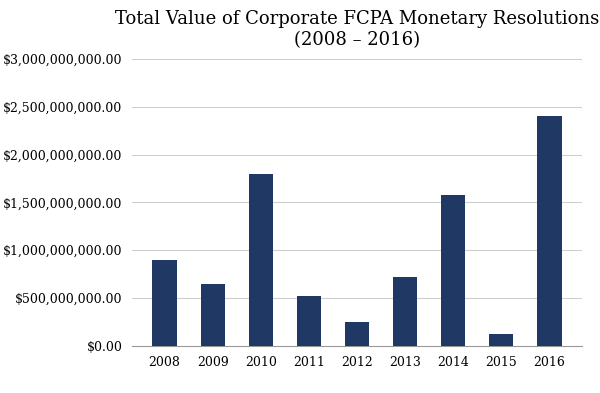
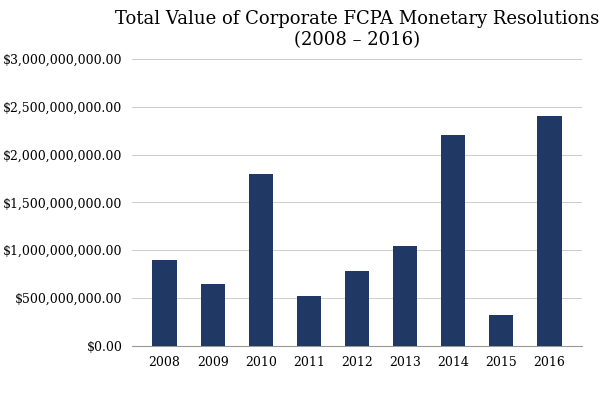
2012: $250,000,000 -> $780,000,000
2013: $720,000,000 -> $1,040,000,000
2014: $1,580,000,000 -> $2,200,000,000
2015: $120,000,000 -> $320,000,000
